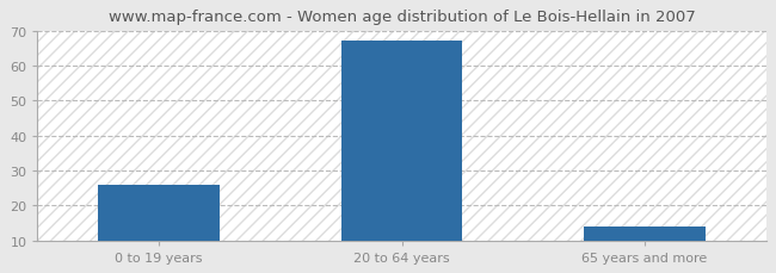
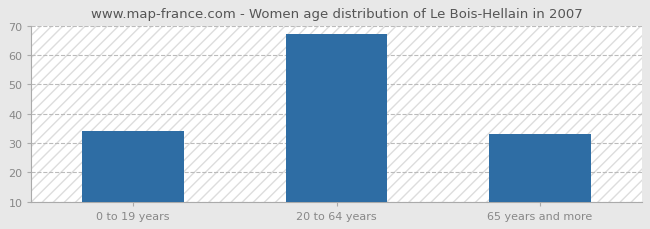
0 to 19 years: 26 -> 34
65 years and more: 14 -> 33
